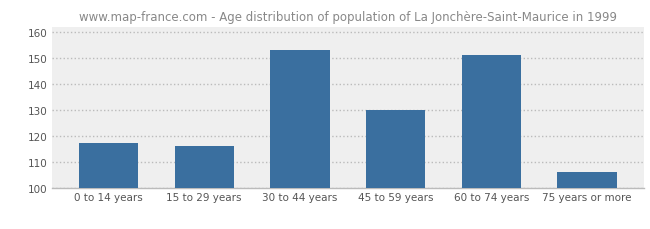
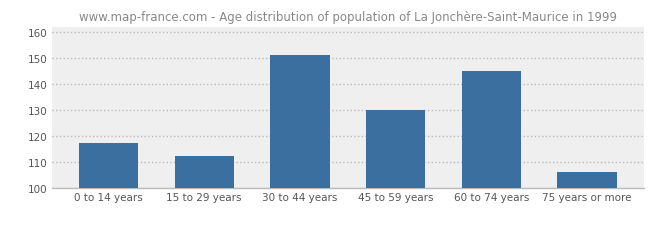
15 to 29 years: 116 -> 112
30 to 44 years: 153 -> 151
60 to 74 years: 151 -> 145
